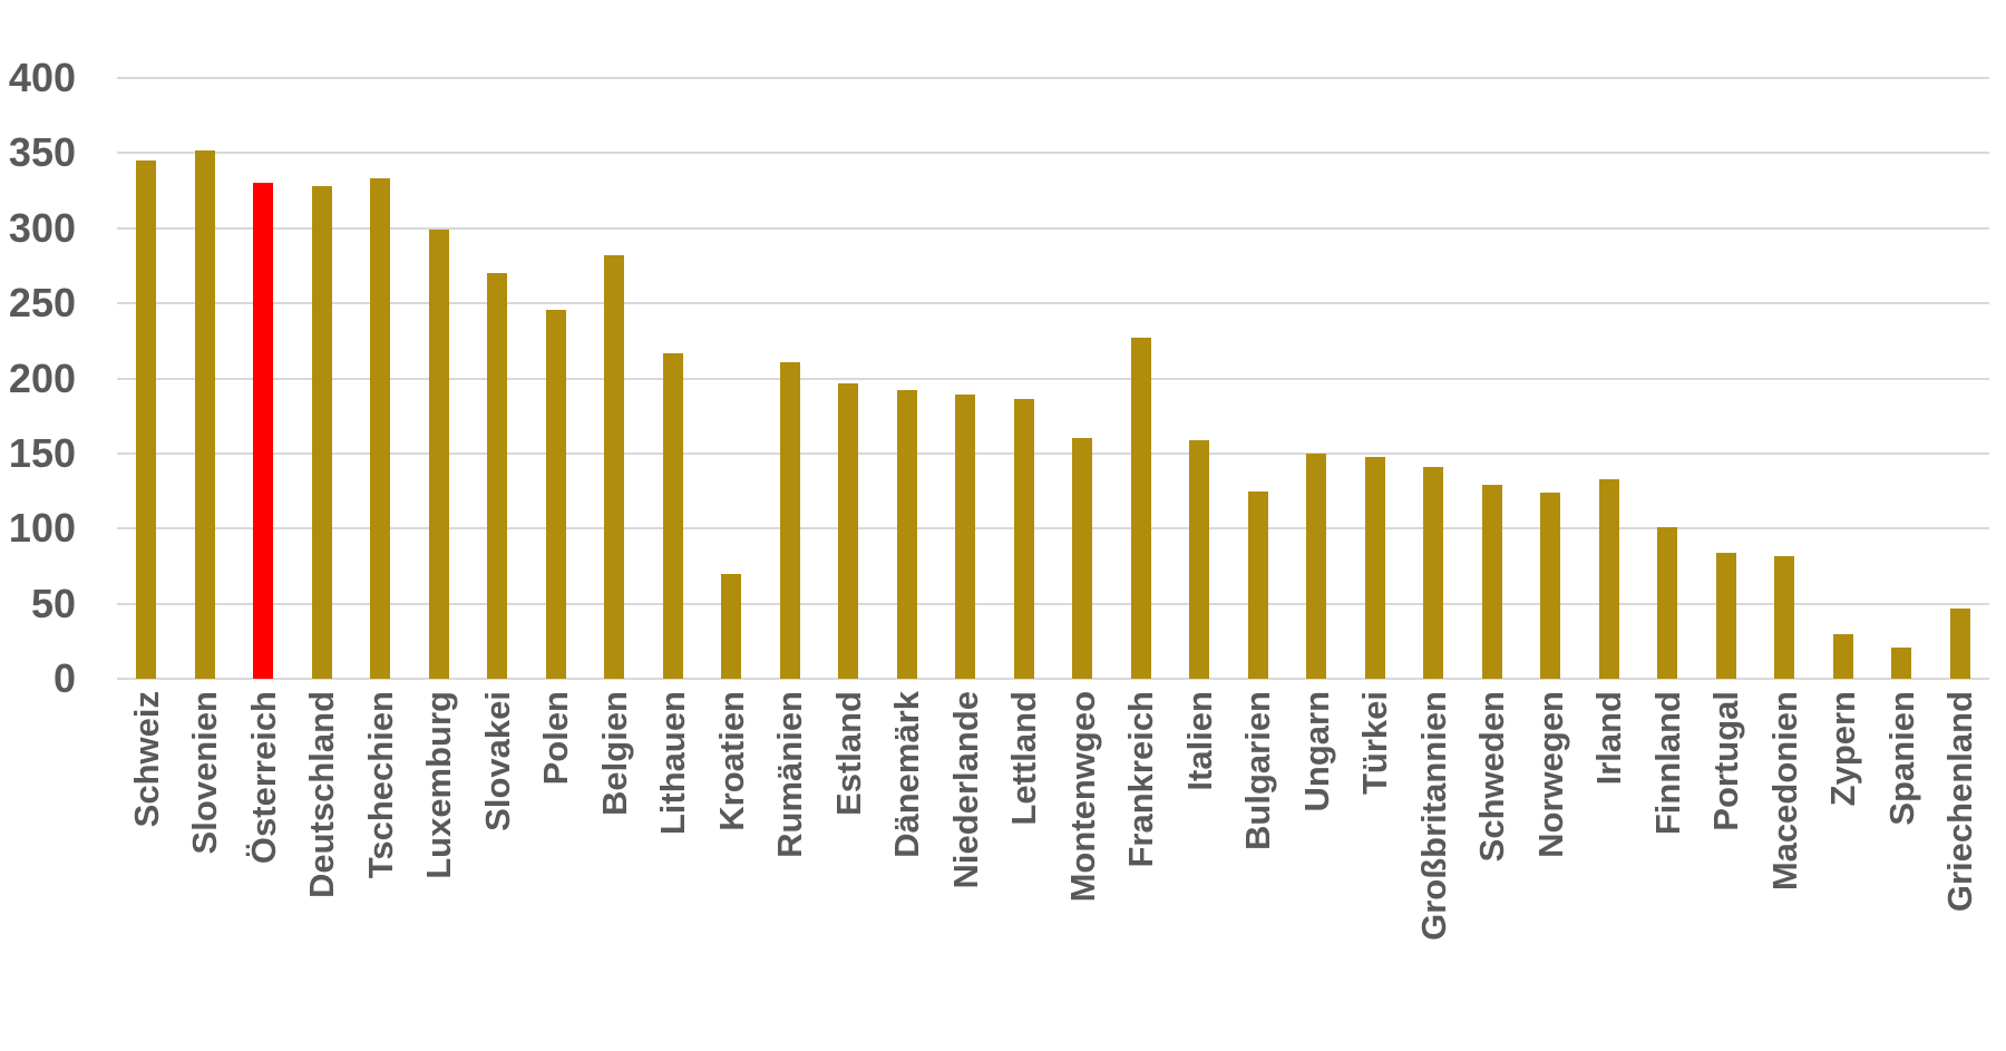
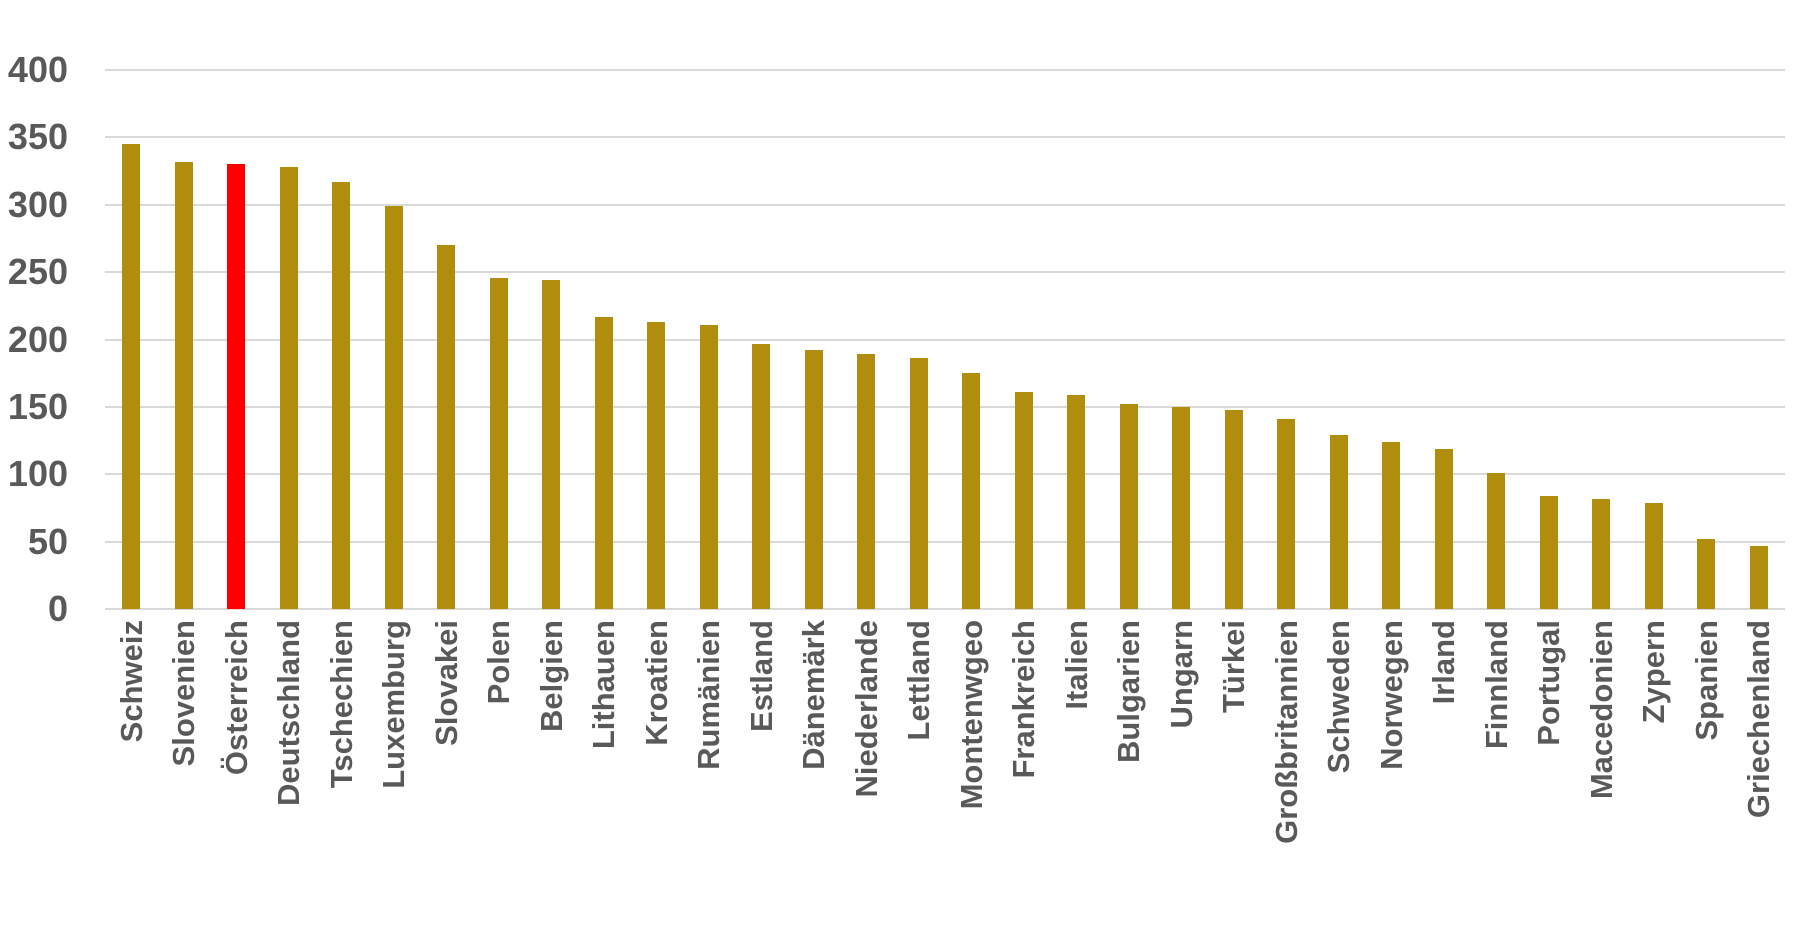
Slovenien: 352 -> 332
Tschechien: 333 -> 317
Belgien: 282 -> 244
Kroatien: 70 -> 213
Montenwgeo: 160 -> 175
Frankreich: 227 -> 161
Bulgarien: 125 -> 152
Irland: 133 -> 119
Zypern: 30 -> 79
Spanien: 21 -> 52
